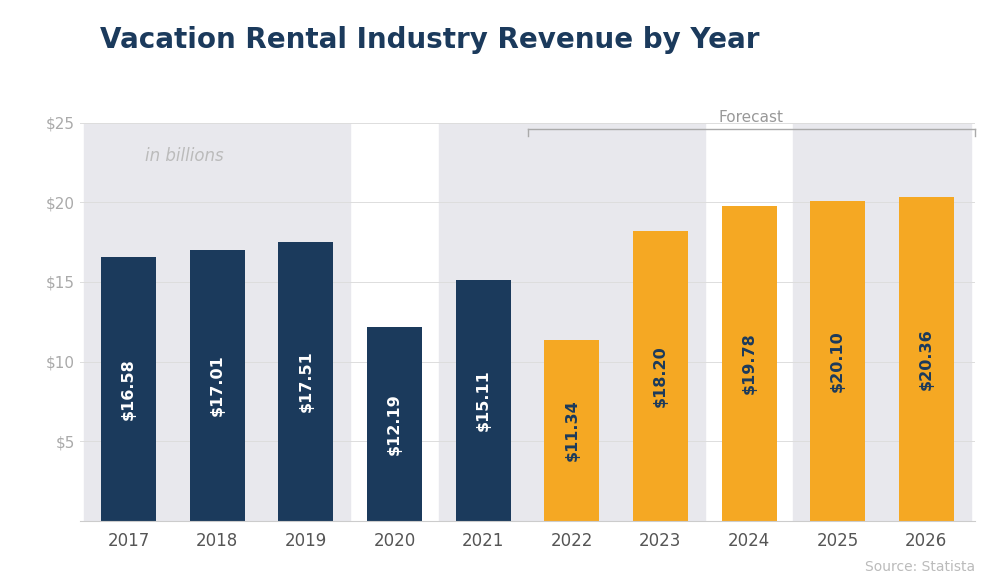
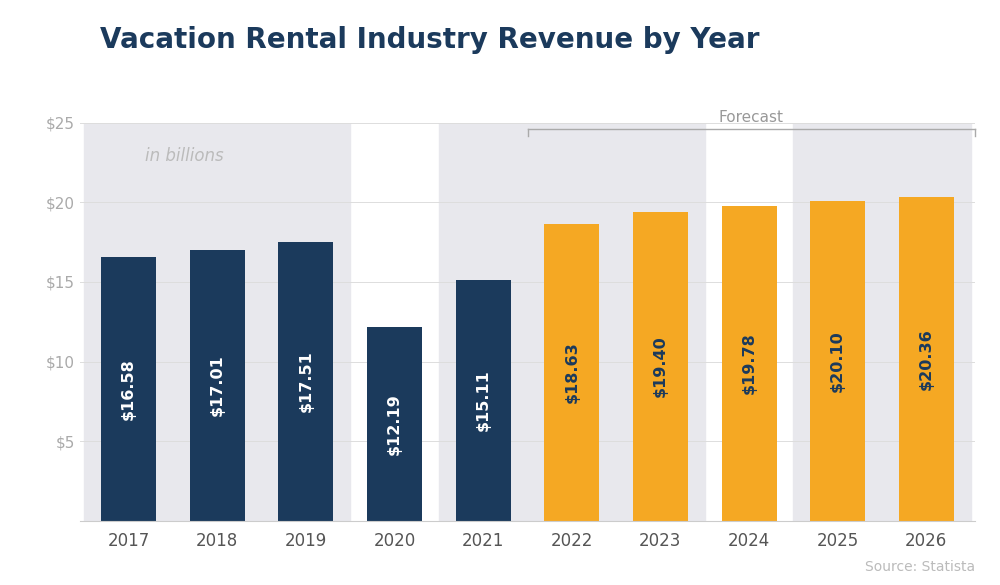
2022: $11.34 -> $18.63
2023: $18.20 -> $19.40
